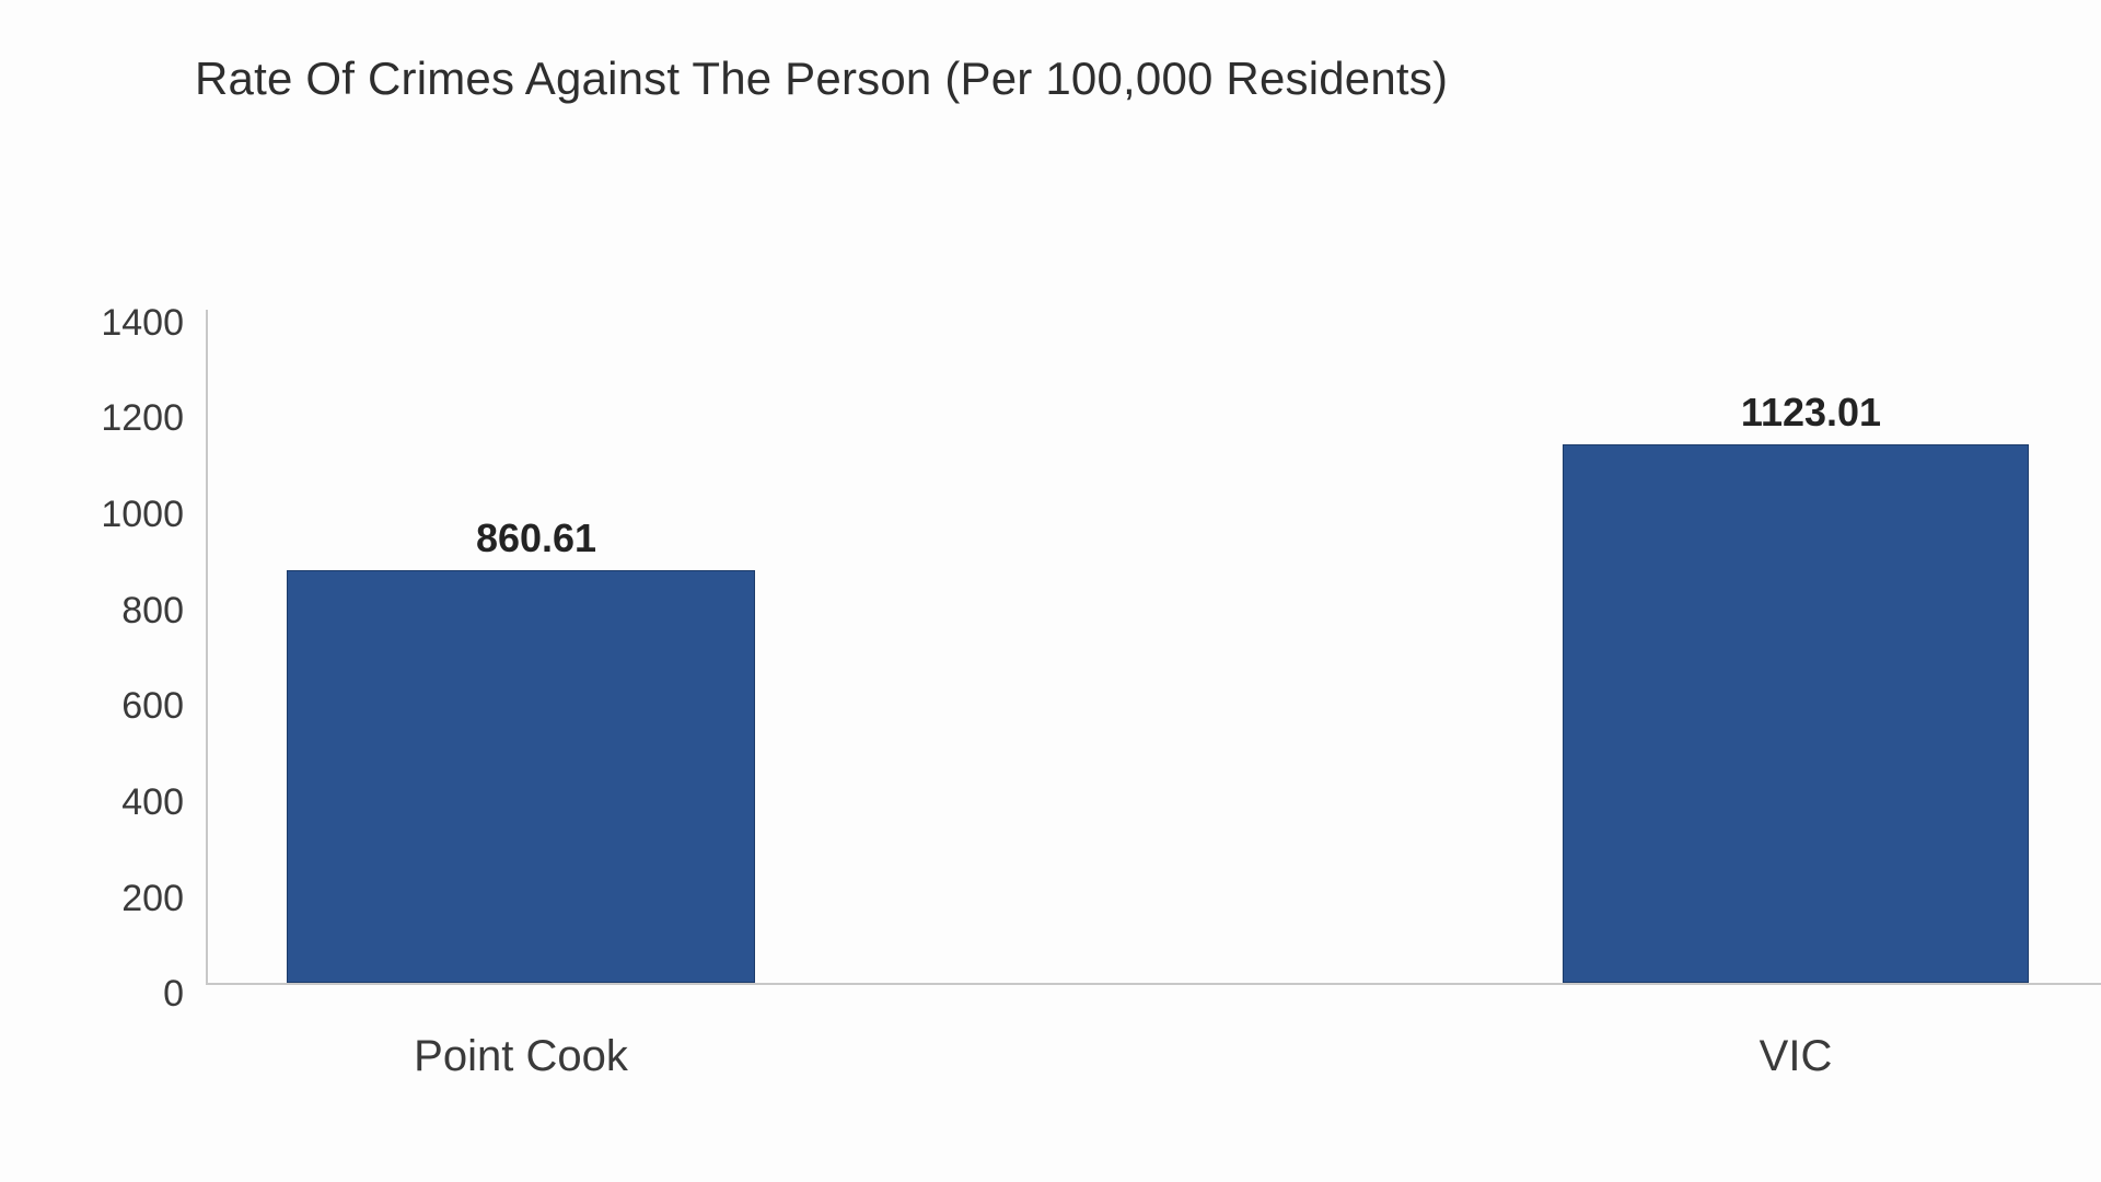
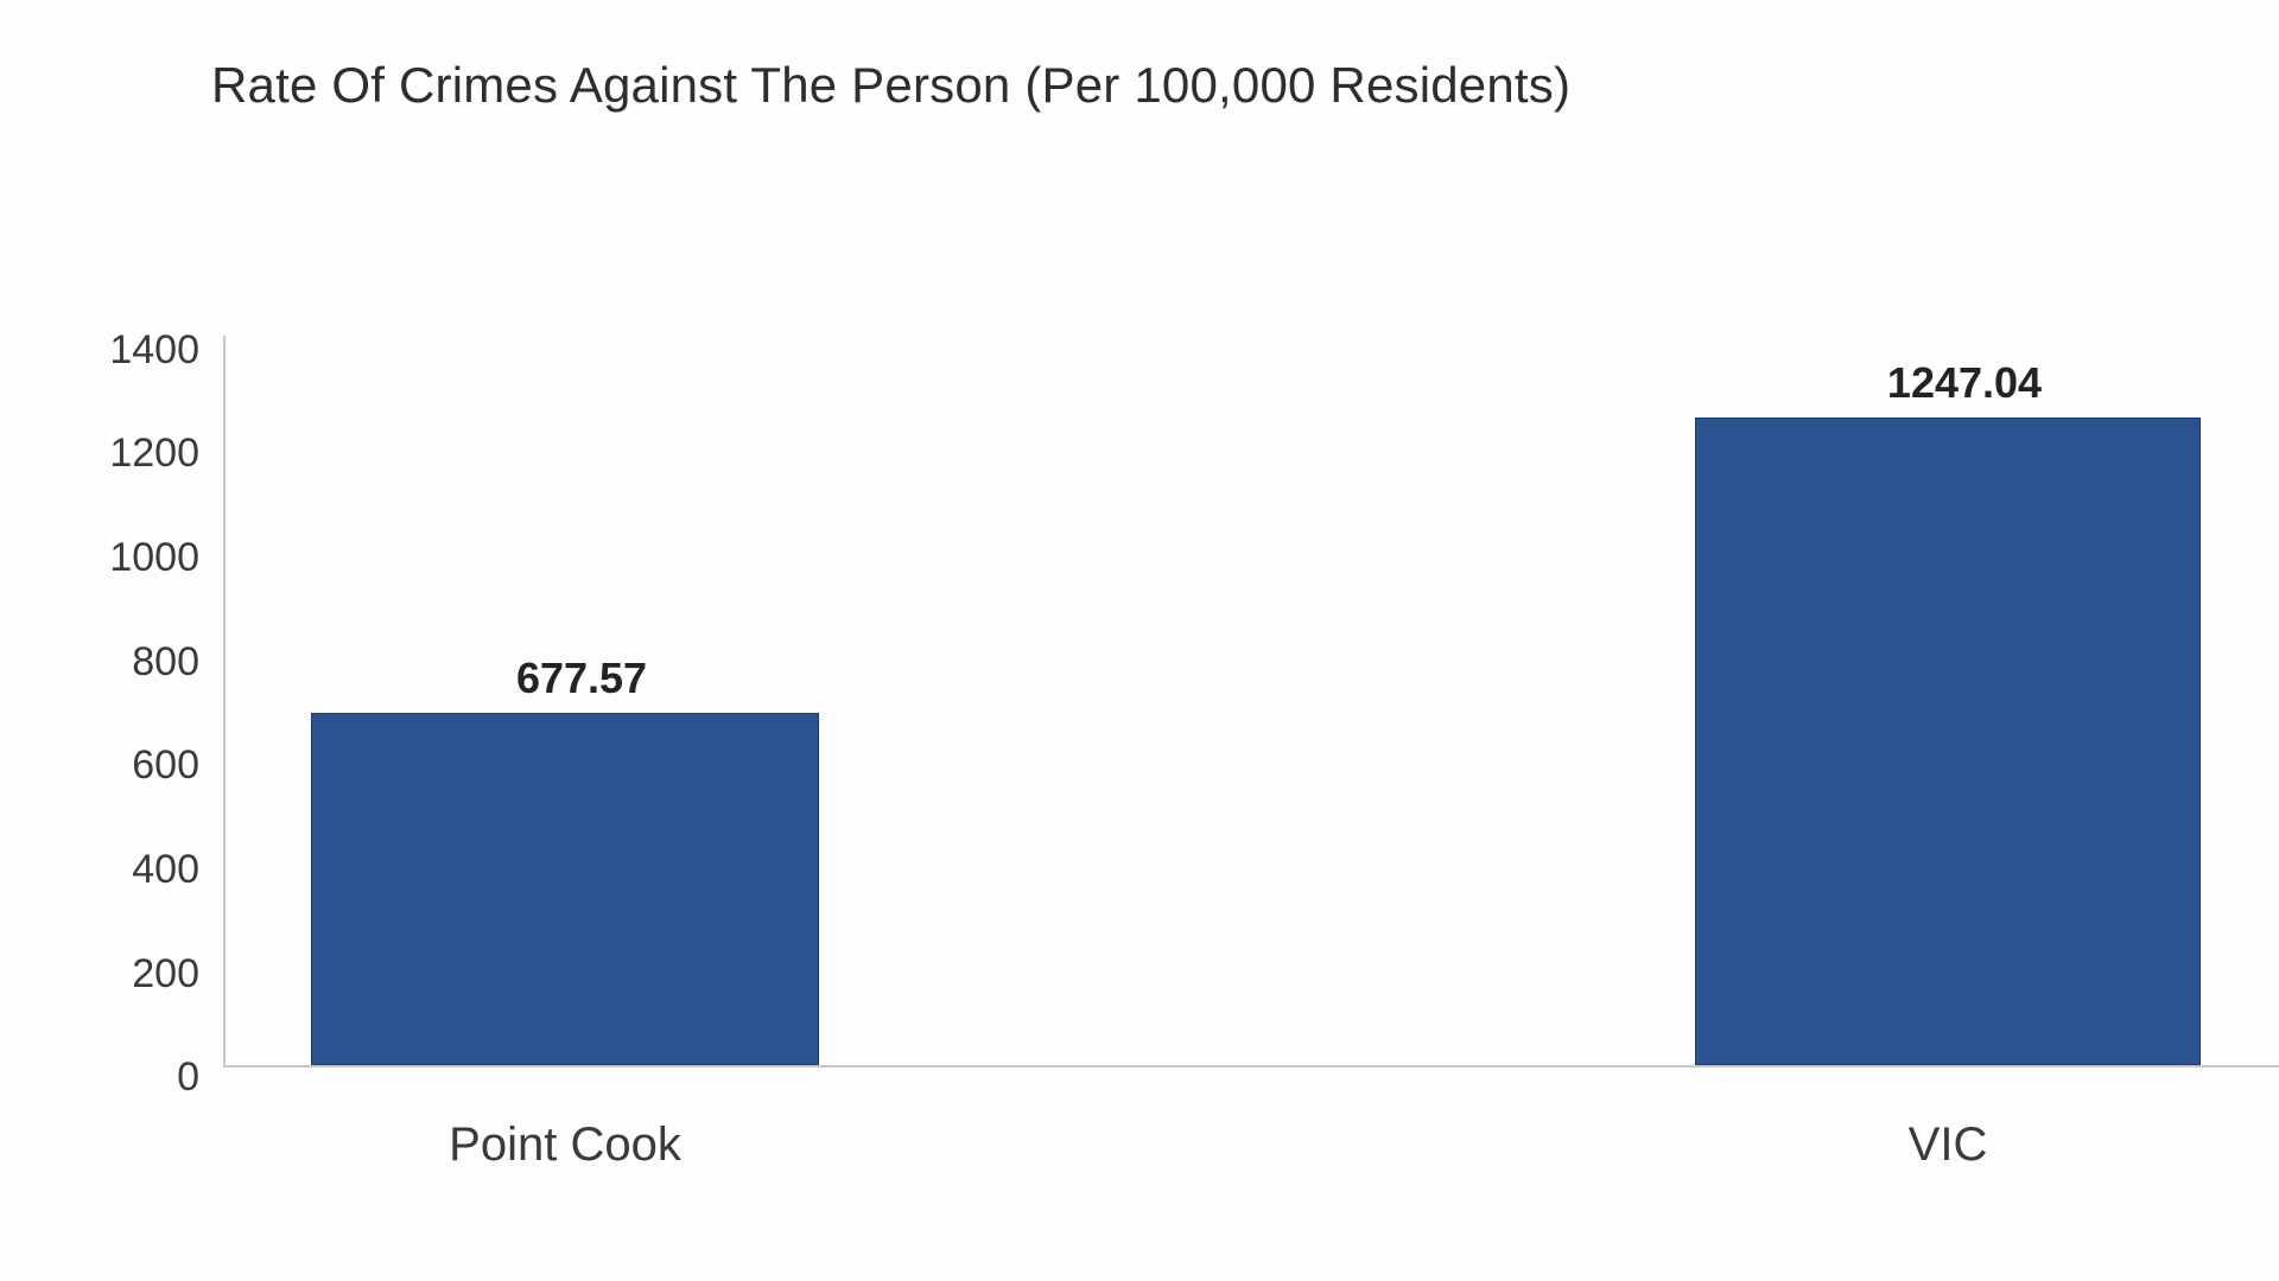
Point Cook: 860.61 -> 677.57
VIC: 1123.01 -> 1247.04
